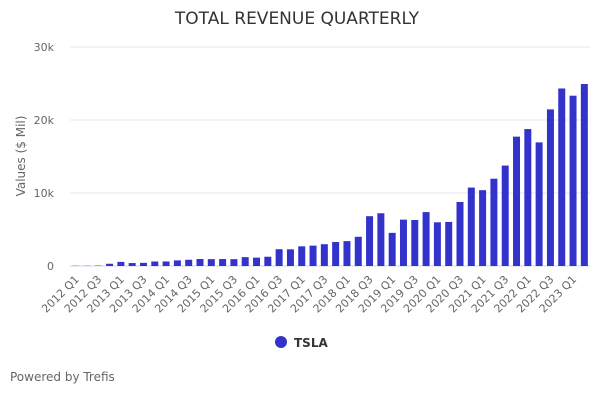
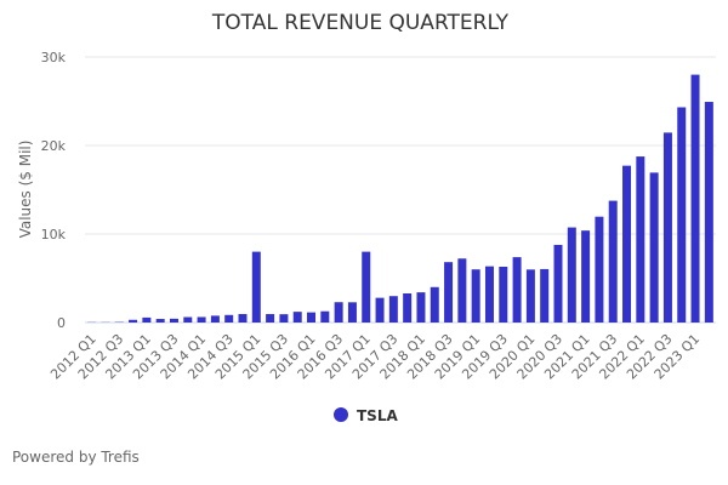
2015 Q1: 1k -> 8k
2017 Q1: 3k -> 8k
2019 Q1: 5k -> 6k
2023 Q1: 23k -> 28k
